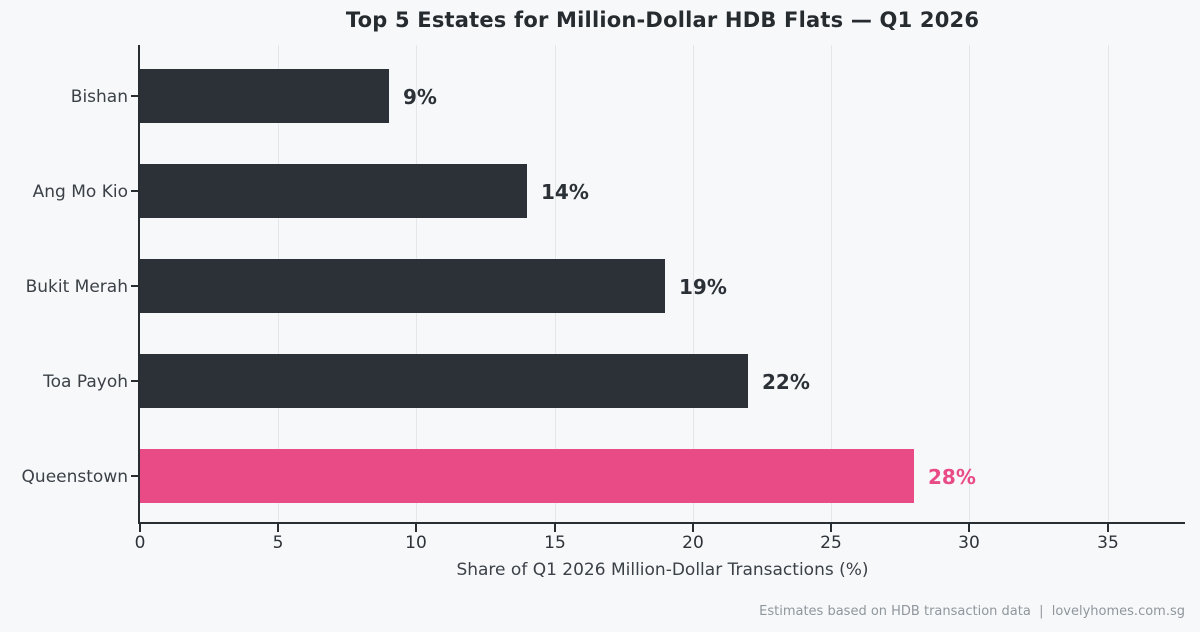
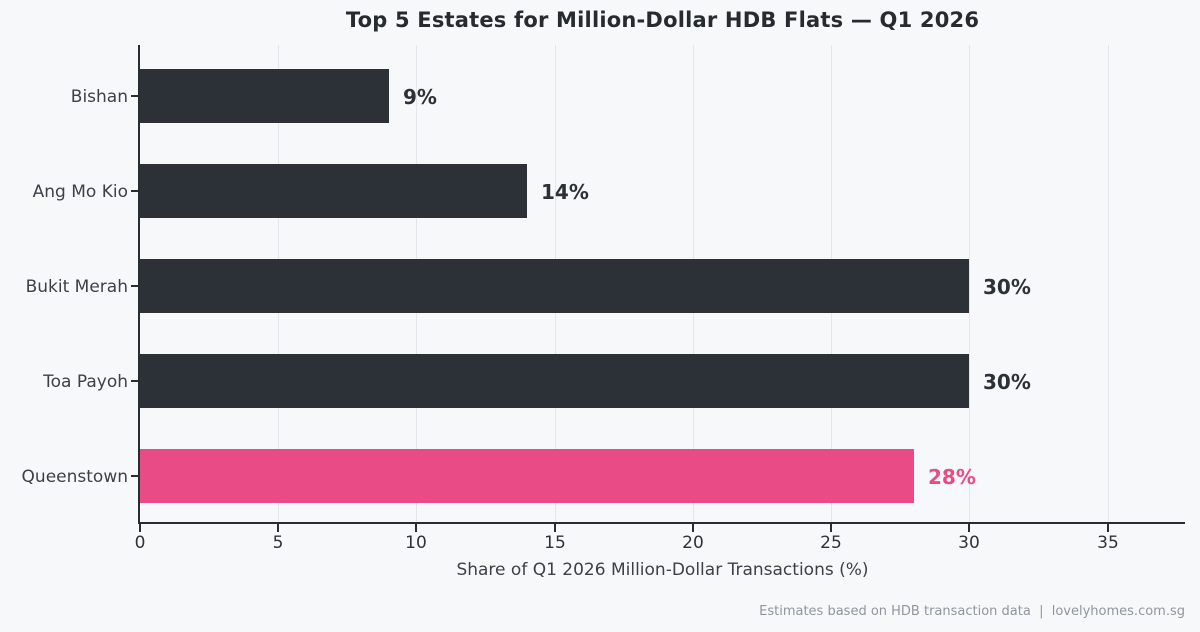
Bukit Merah: 19% -> 30%
Toa Payoh: 22% -> 30%
